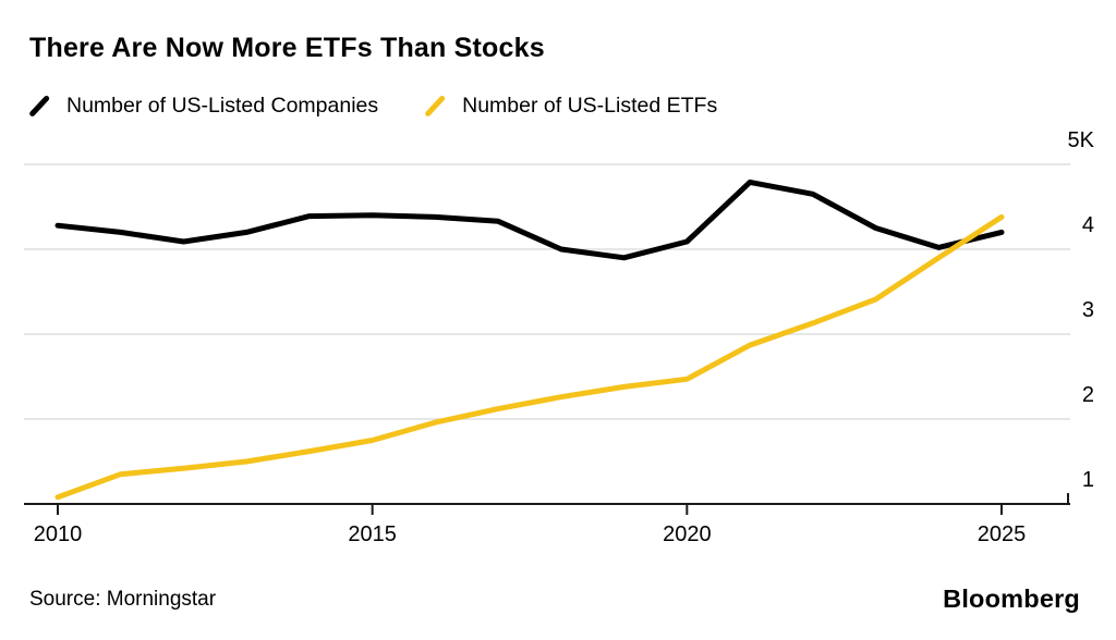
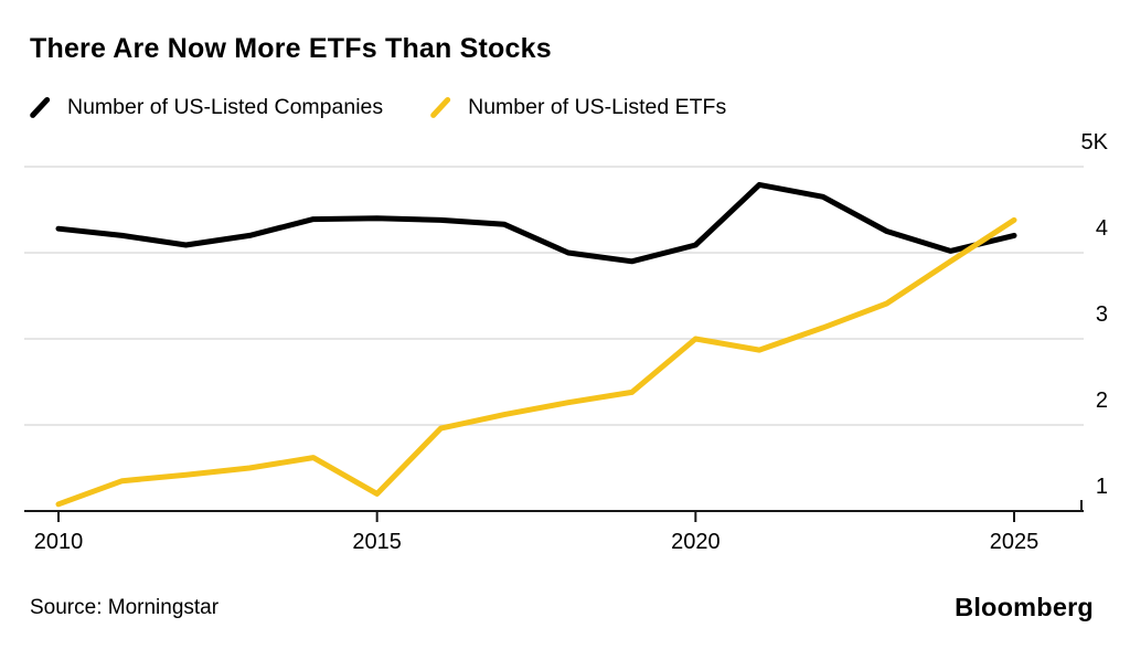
Number of US-Listed ETFs/2015: 1.8K -> 1.2K
Number of US-Listed ETFs/2020: 2.5K -> 3.0K
